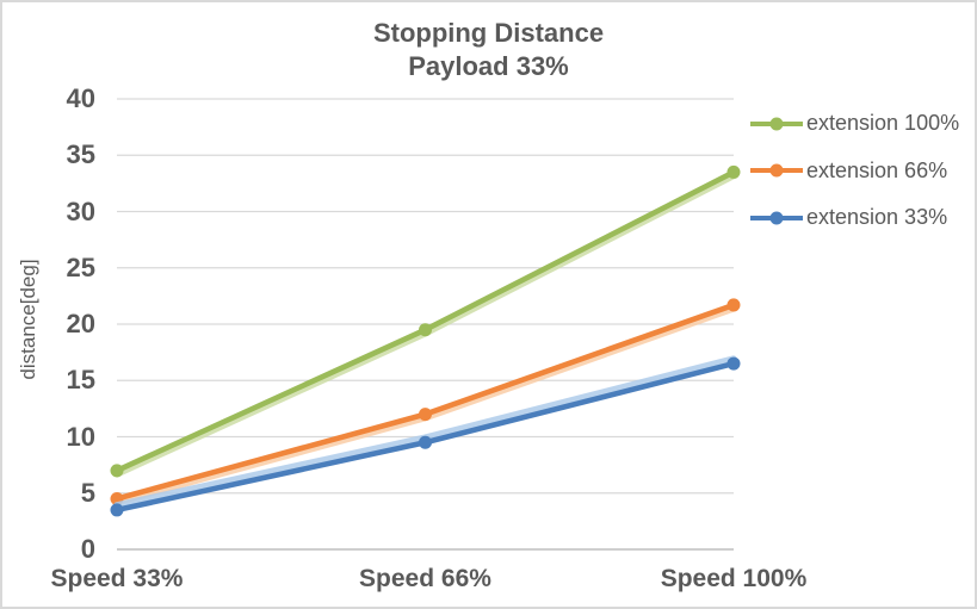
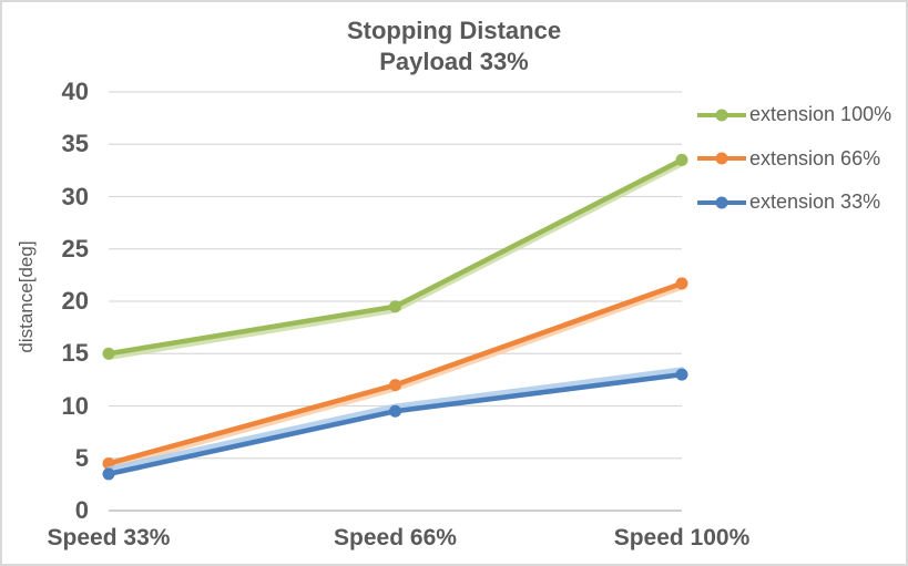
extension 100%/Speed 33%: 7 -> 15
extension 33%/Speed 100%: 16 -> 13
